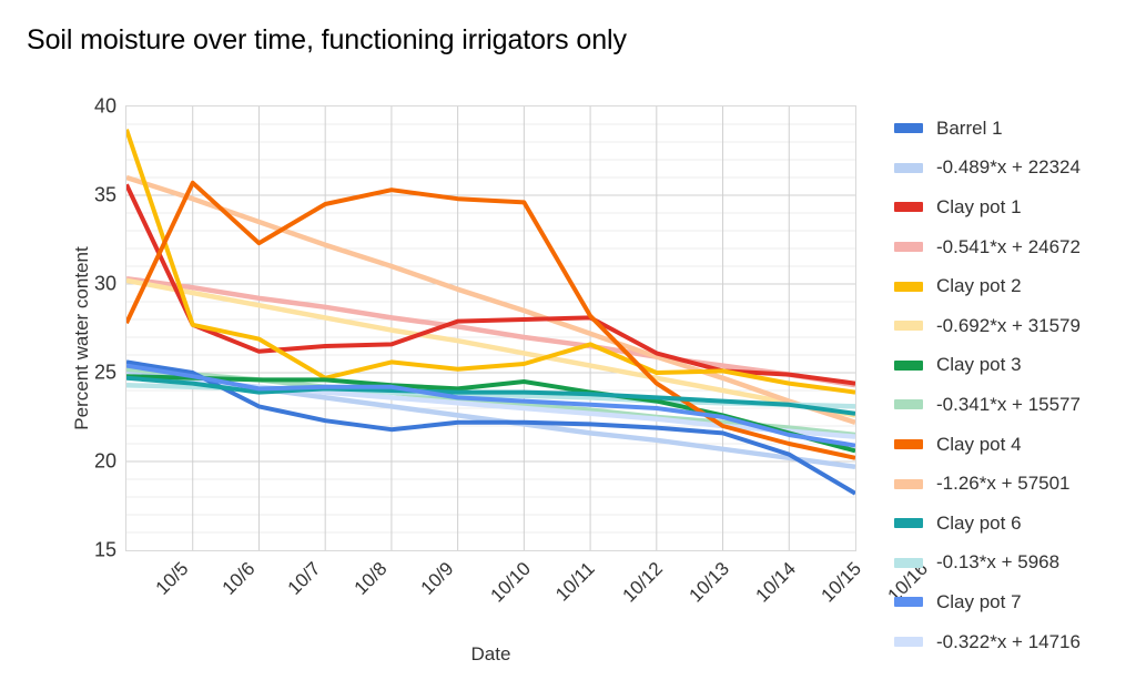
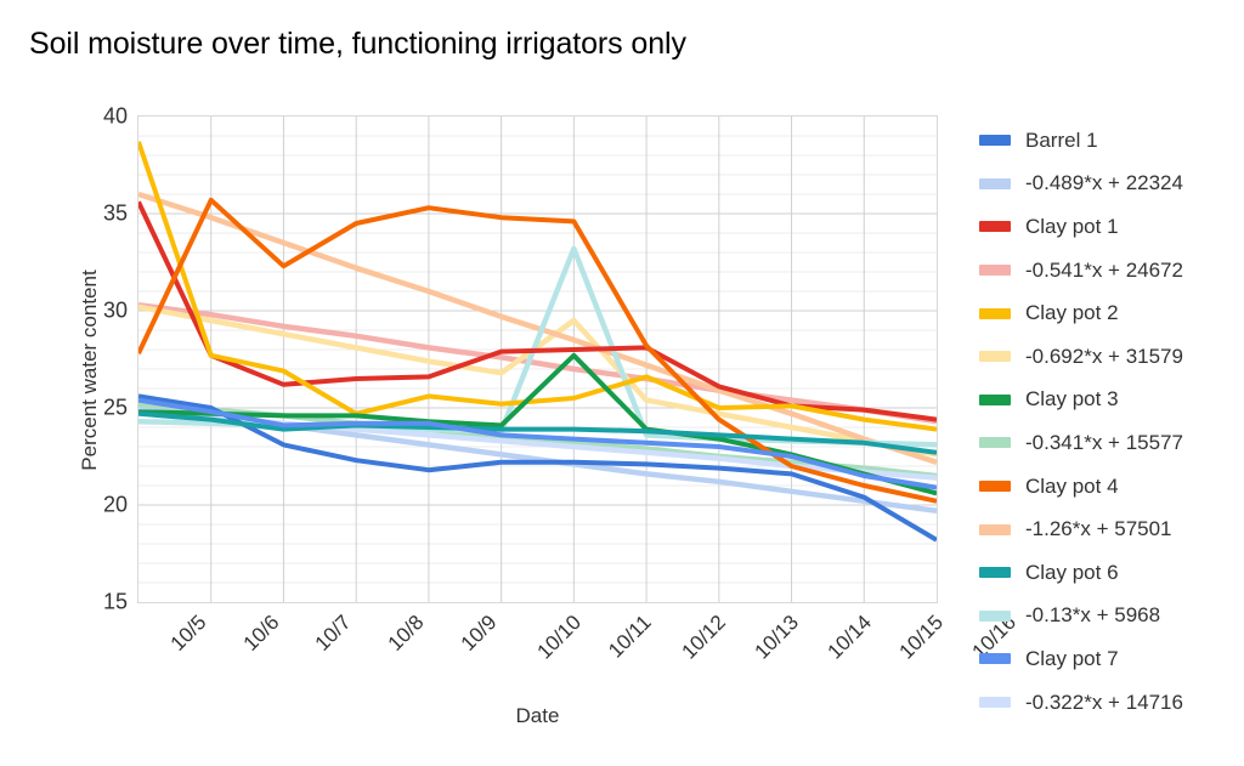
-0.692*x + 31579/10/11: 26.1 -> 29.5
Clay pot 3/10/11: 24.5 -> 27.7
-0.13*x + 5968/10/11: 23.7 -> 33.2
